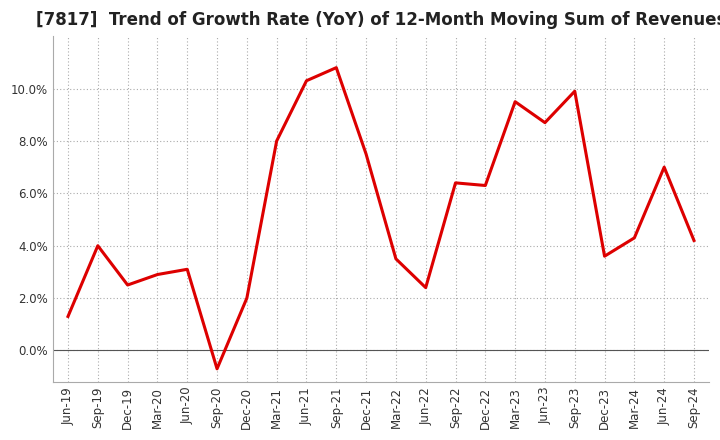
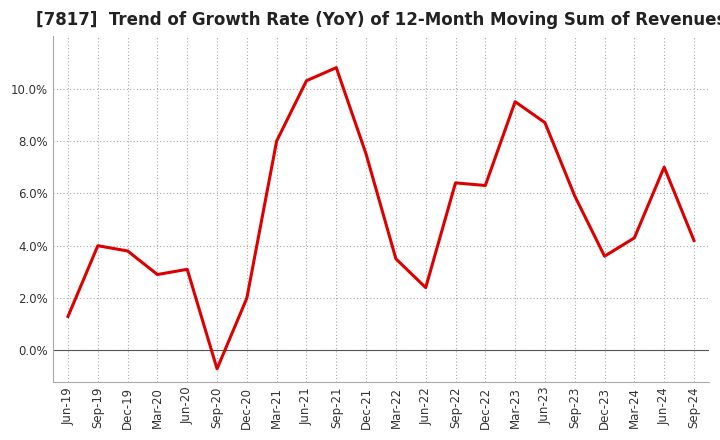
Dec-19: 2.5% -> 3.8%
Sep-23: 9.9% -> 5.9%
